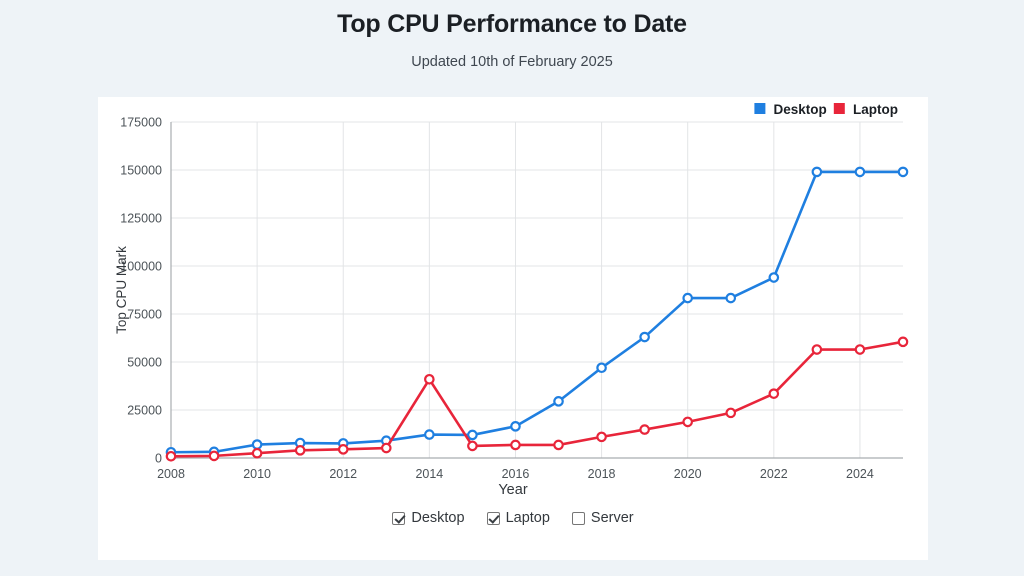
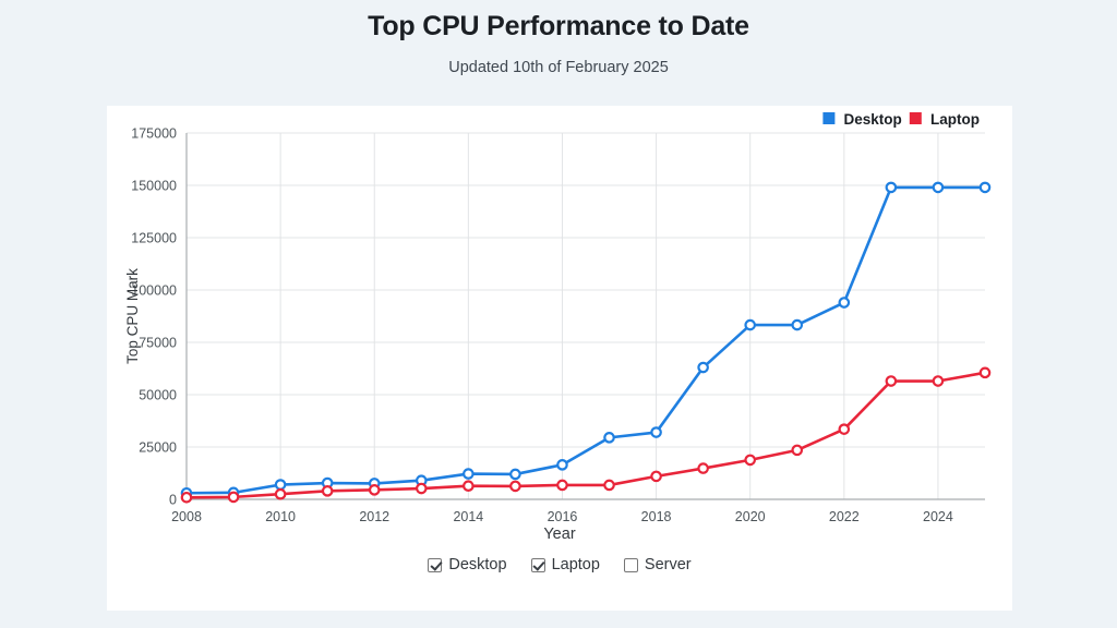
Laptop/2014: 41000 -> 6000
Desktop/2018: 47000 -> 32000
